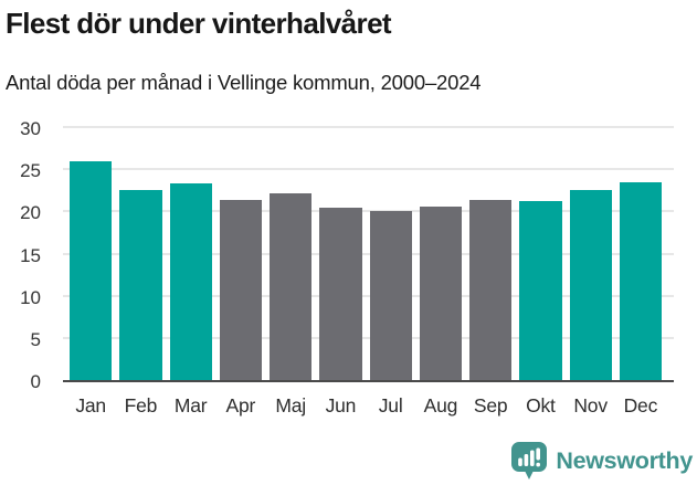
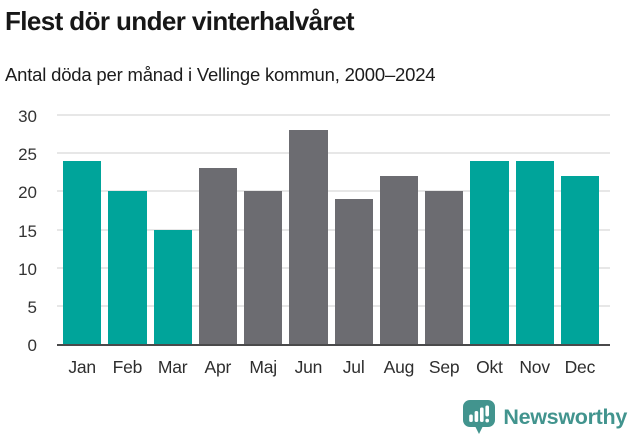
Jan: 26 -> 24
Feb: 23 -> 20
Mar: 23 -> 15
Apr: 21 -> 23
Maj: 22 -> 20
Jun: 20 -> 28
Jul: 20 -> 19
Aug: 21 -> 22
Sep: 21 -> 20
Okt: 21 -> 24
Nov: 23 -> 24
Dec: 23 -> 22
